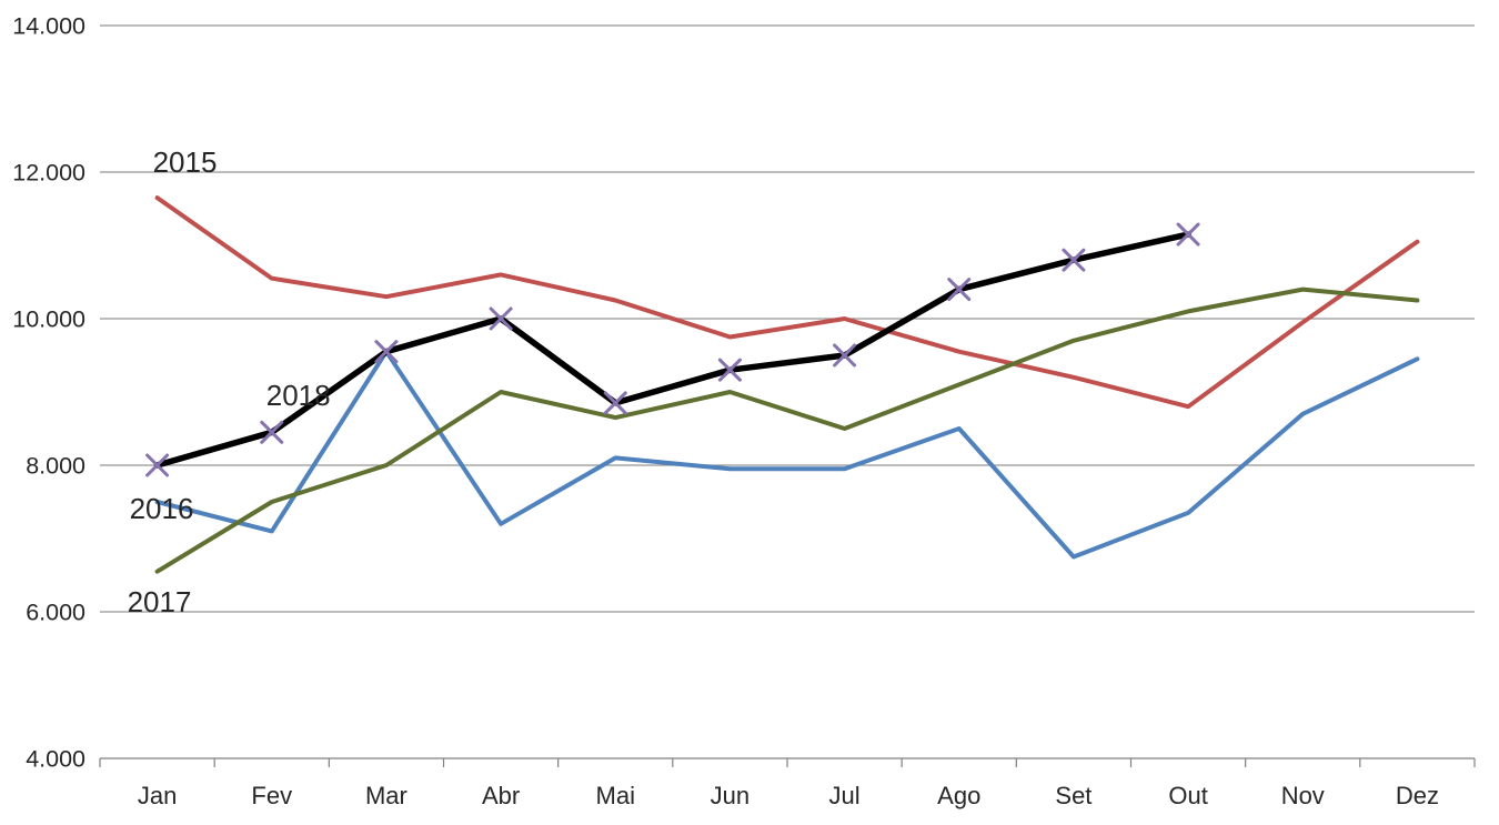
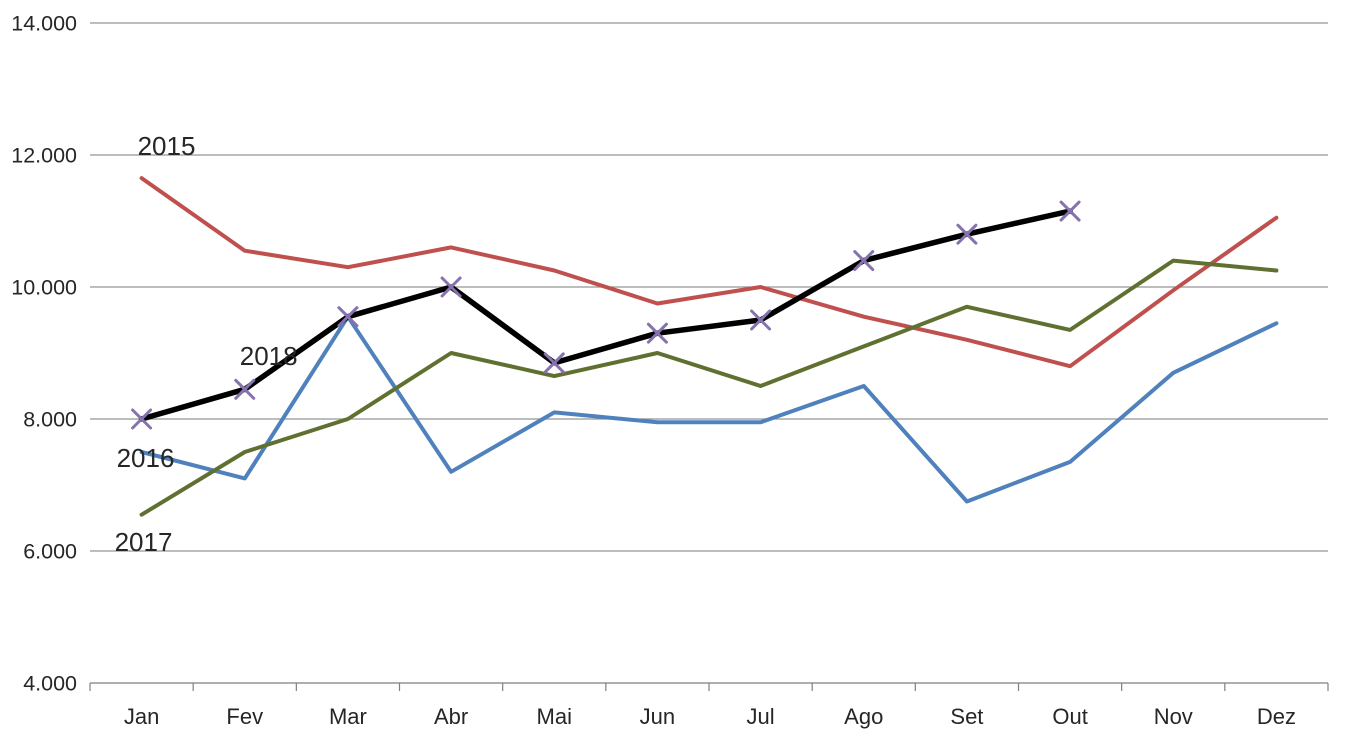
2017/Out: 10100 -> 9400
